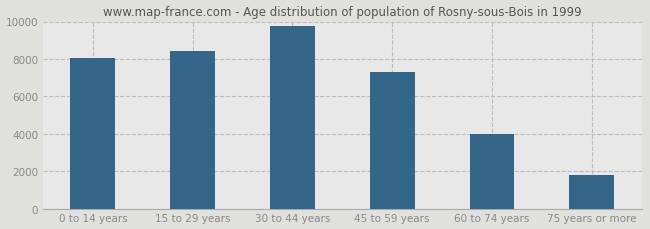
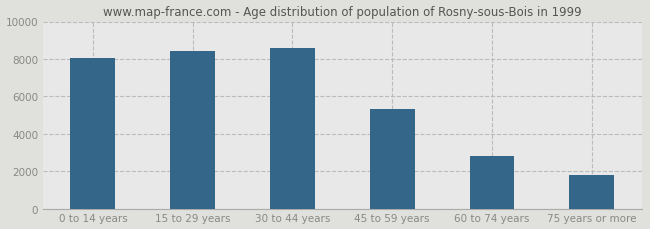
30 to 44 years: 9800 -> 8600
45 to 59 years: 7300 -> 5300
60 to 74 years: 4000 -> 2800
